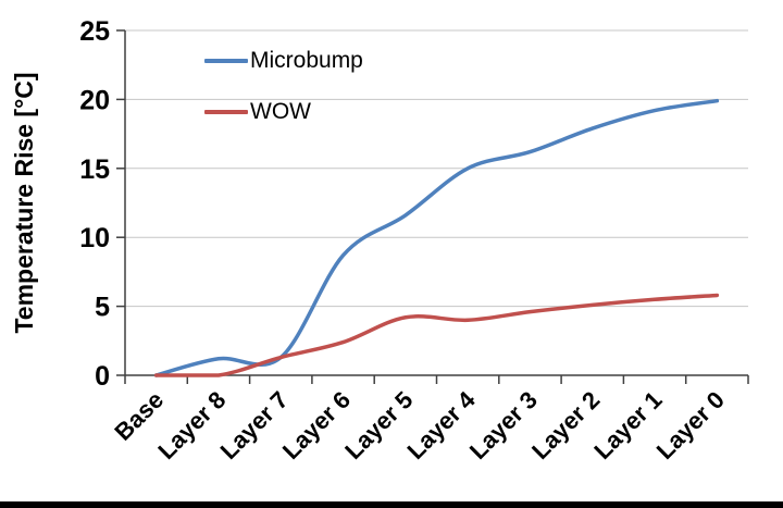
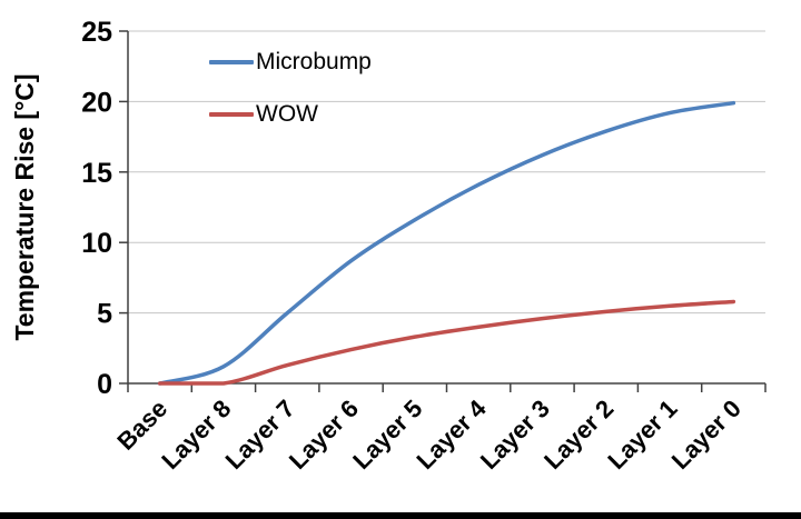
Microbump/Layer 7: 1.3 -> 5.0
WOW/Layer 5: 4.2 -> 3.3
Microbump/Layer 4: 15.0 -> 14.1
